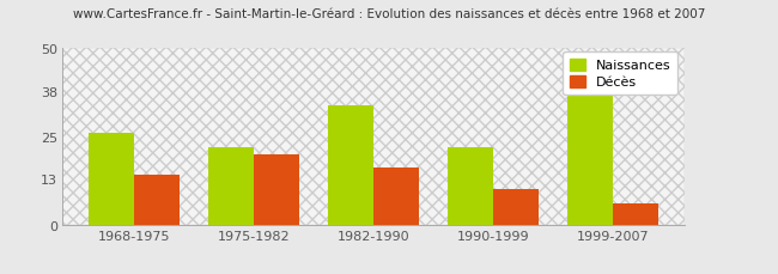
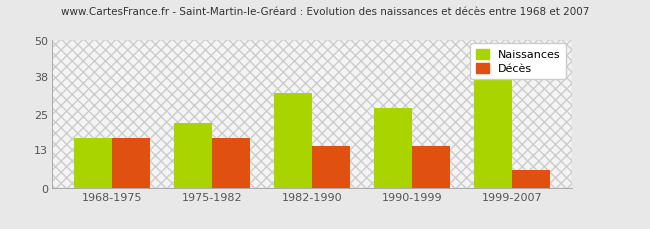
Naissances/1968-1975: 26 -> 17
Décès/1968-1975: 14 -> 17
Décès/1975-1982: 20 -> 17
Naissances/1982-1990: 34 -> 32
Décès/1982-1990: 16 -> 14
Naissances/1990-1999: 22 -> 27
Décès/1990-1999: 10 -> 14
